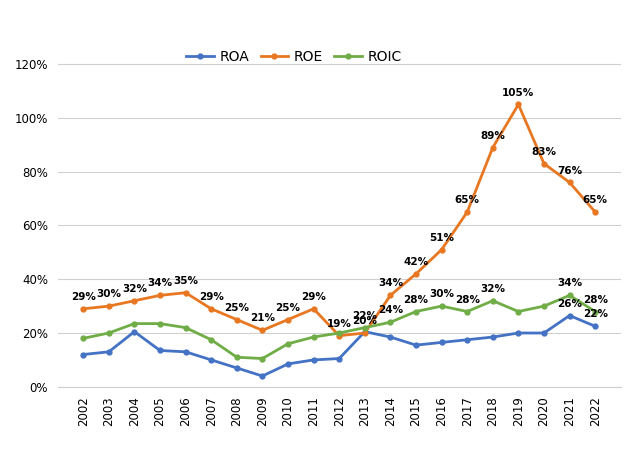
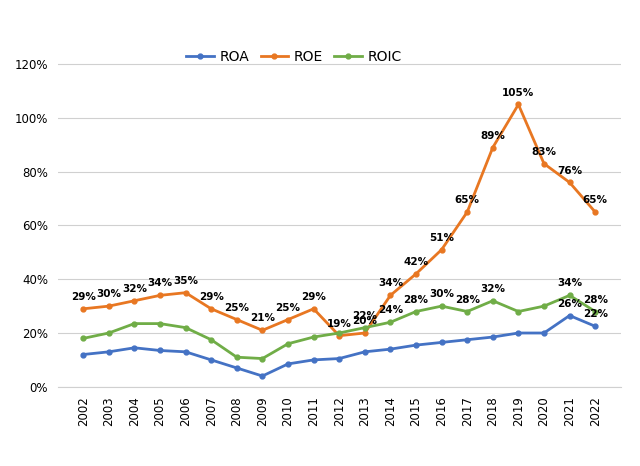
ROA/2004: 20.5% -> 14.5%
ROA/2013: 20.5% -> 13.0%
ROA/2014: 18.5% -> 14.0%
